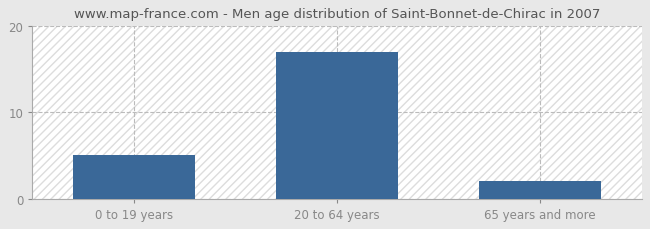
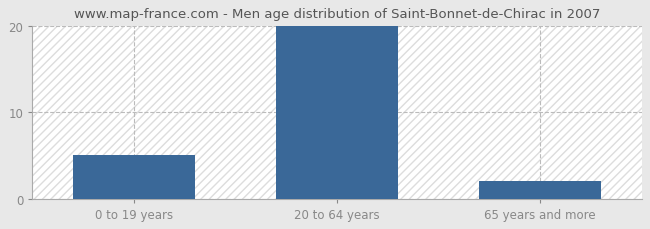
20 to 64 years: 17 -> 20
